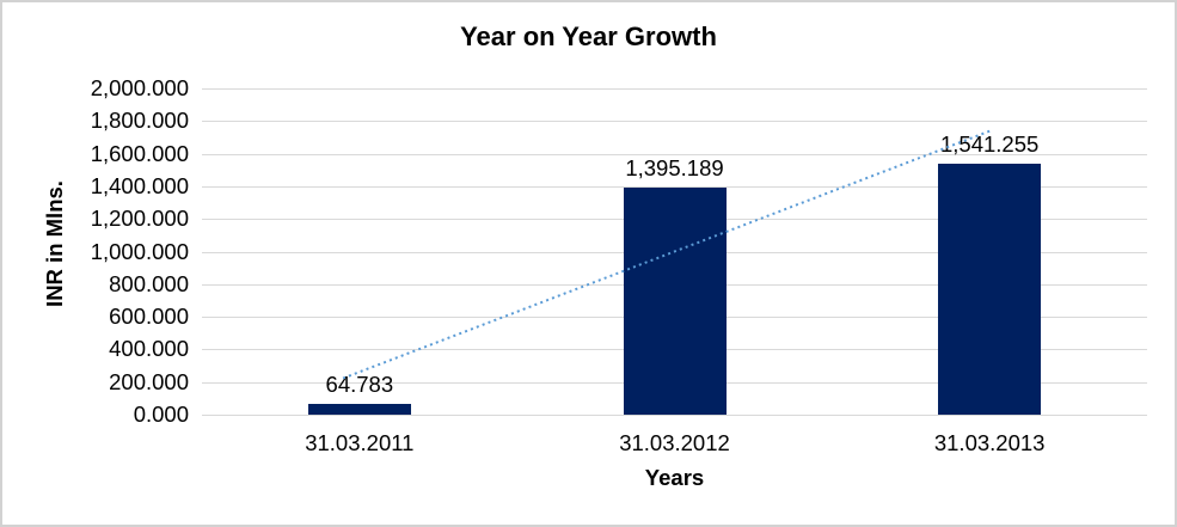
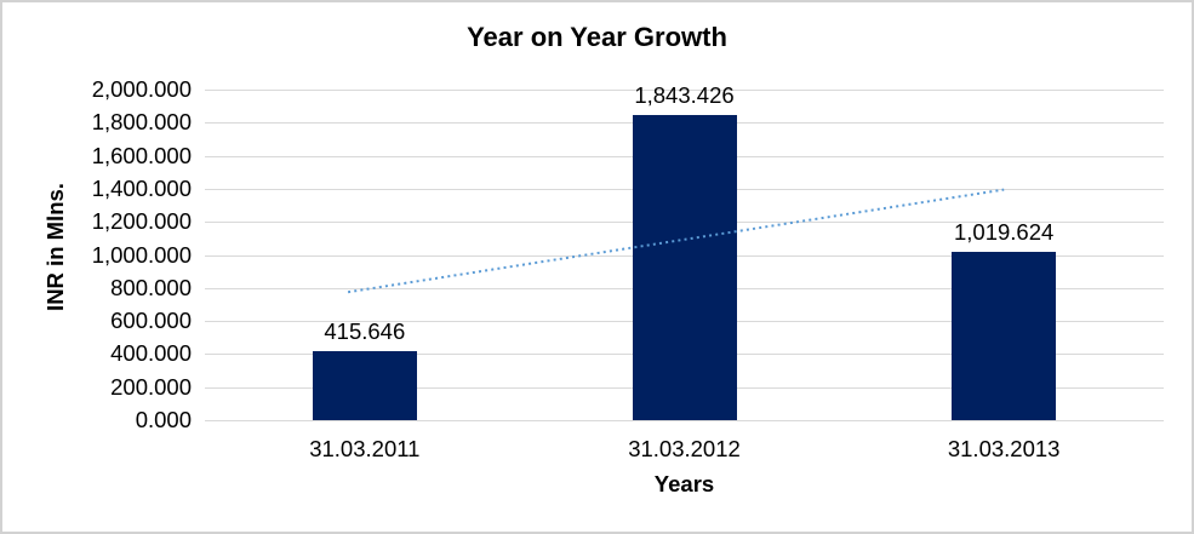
31.03.2011: 64.783 -> 415.646
31.03.2012: 1,395.189 -> 1,843.426
31.03.2013: 1,541.255 -> 1,019.624
